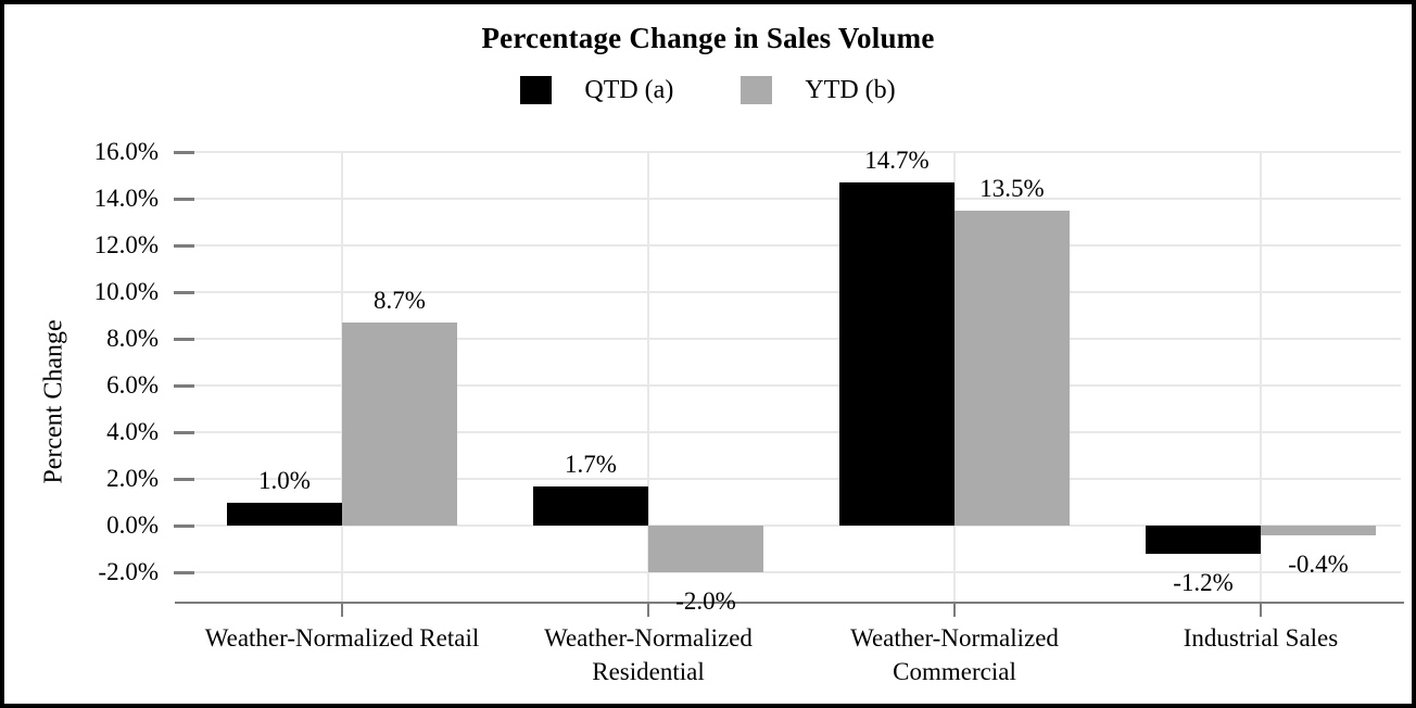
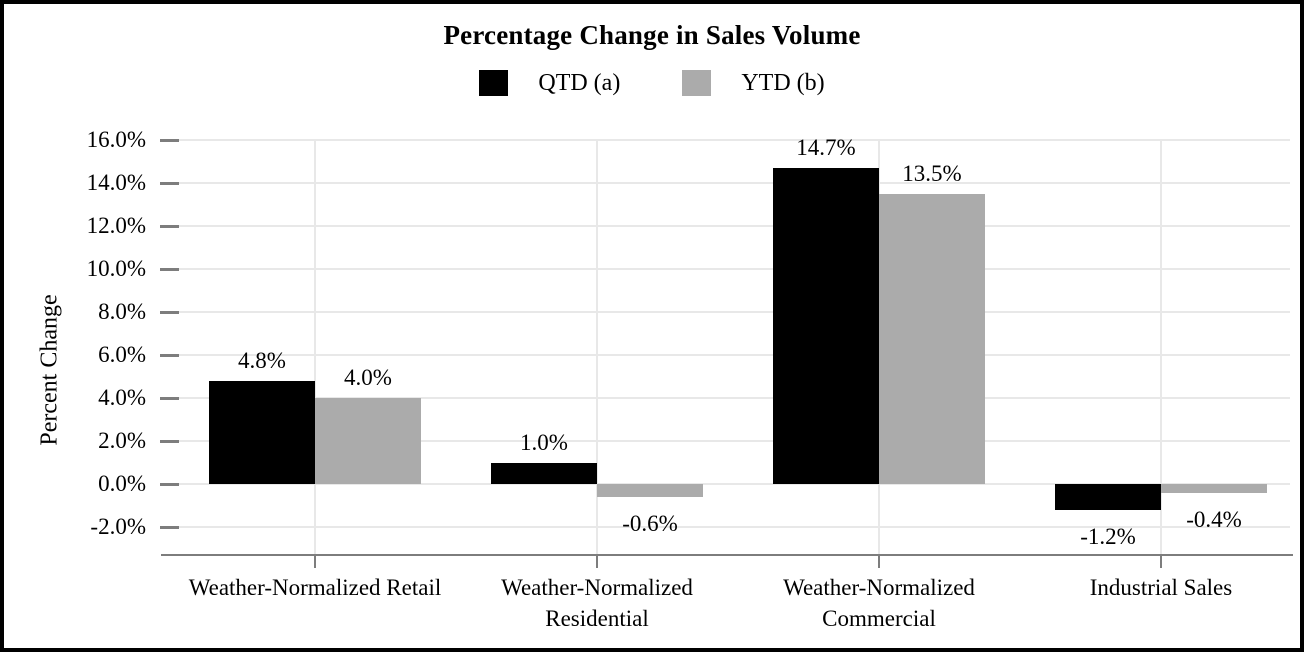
QTD (a)/Weather-Normalized Retail: 1.0% -> 4.8%
YTD (b)/Weather-Normalized Retail: 8.7% -> 4.0%
QTD (a)/Weather-Normalized Residential: 1.7% -> 1.0%
YTD (b)/Weather-Normalized Residential: -2.0% -> -0.6%
